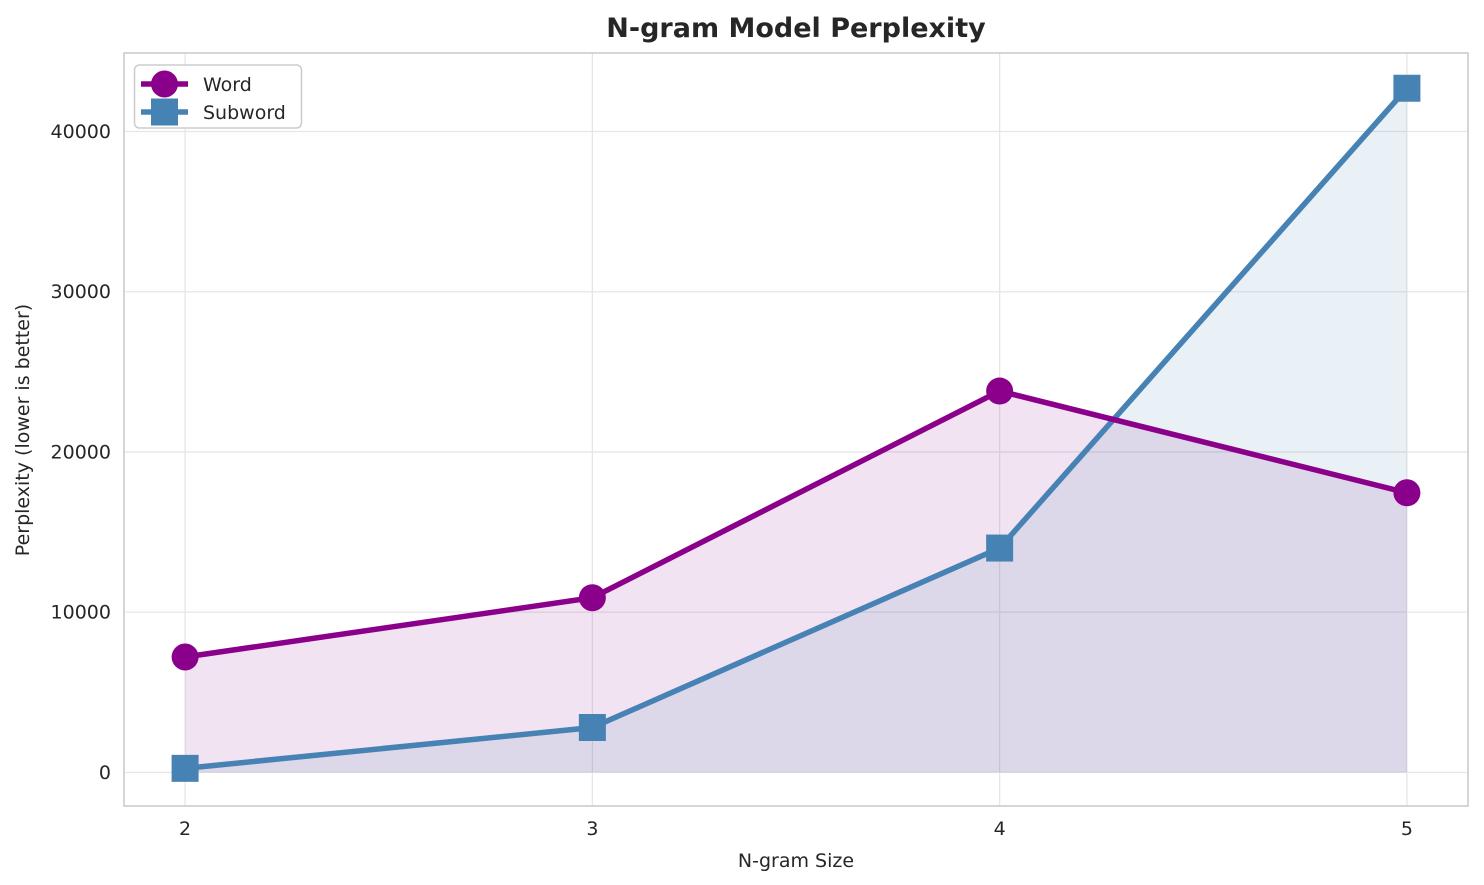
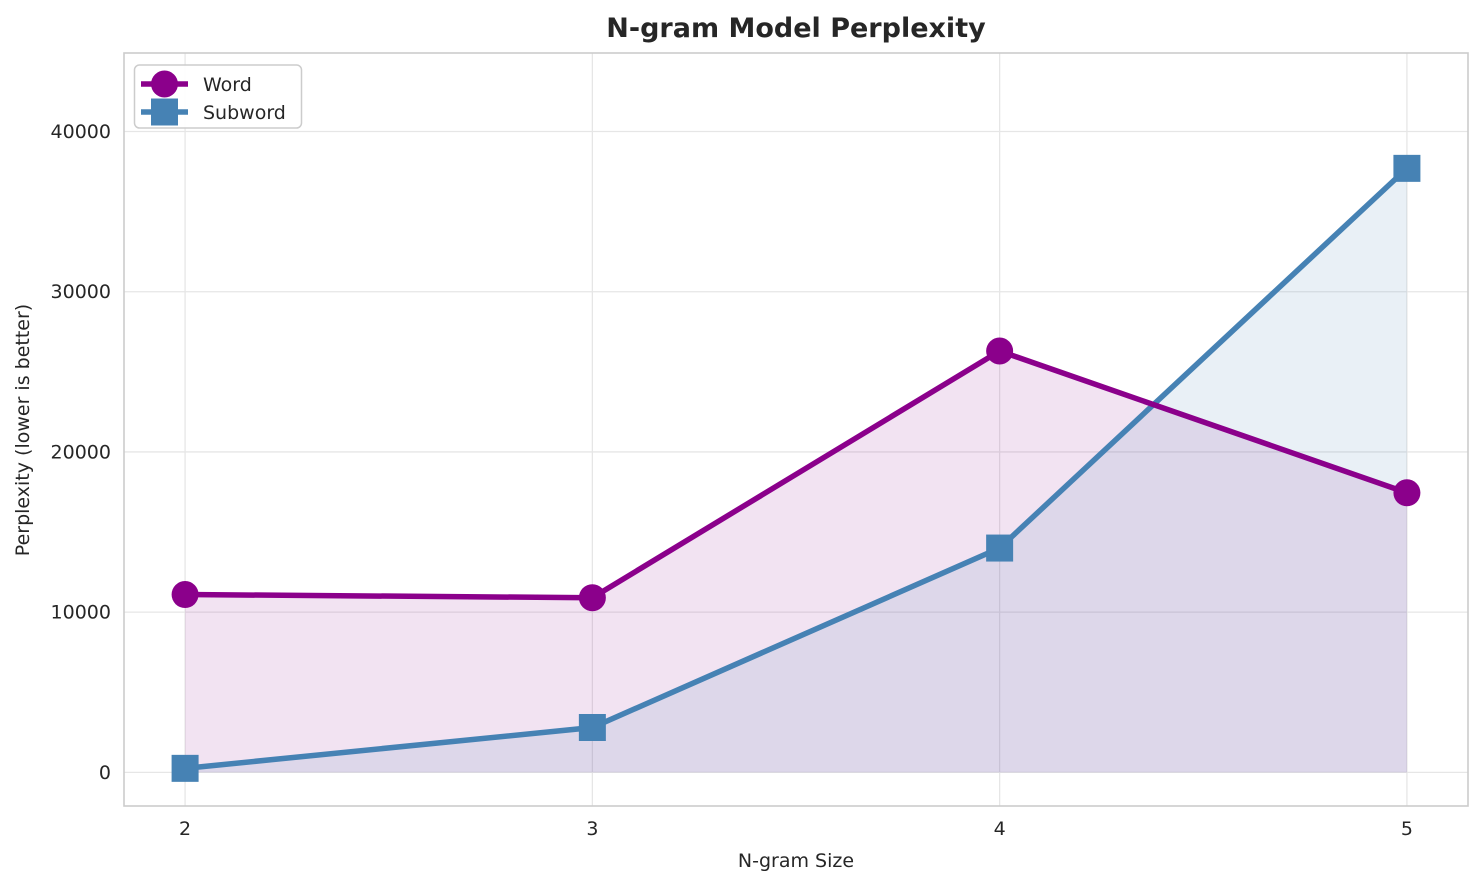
Word/2: 7200 -> 11100
Word/4: 23800 -> 26300
Subword/5: 42700 -> 37700
